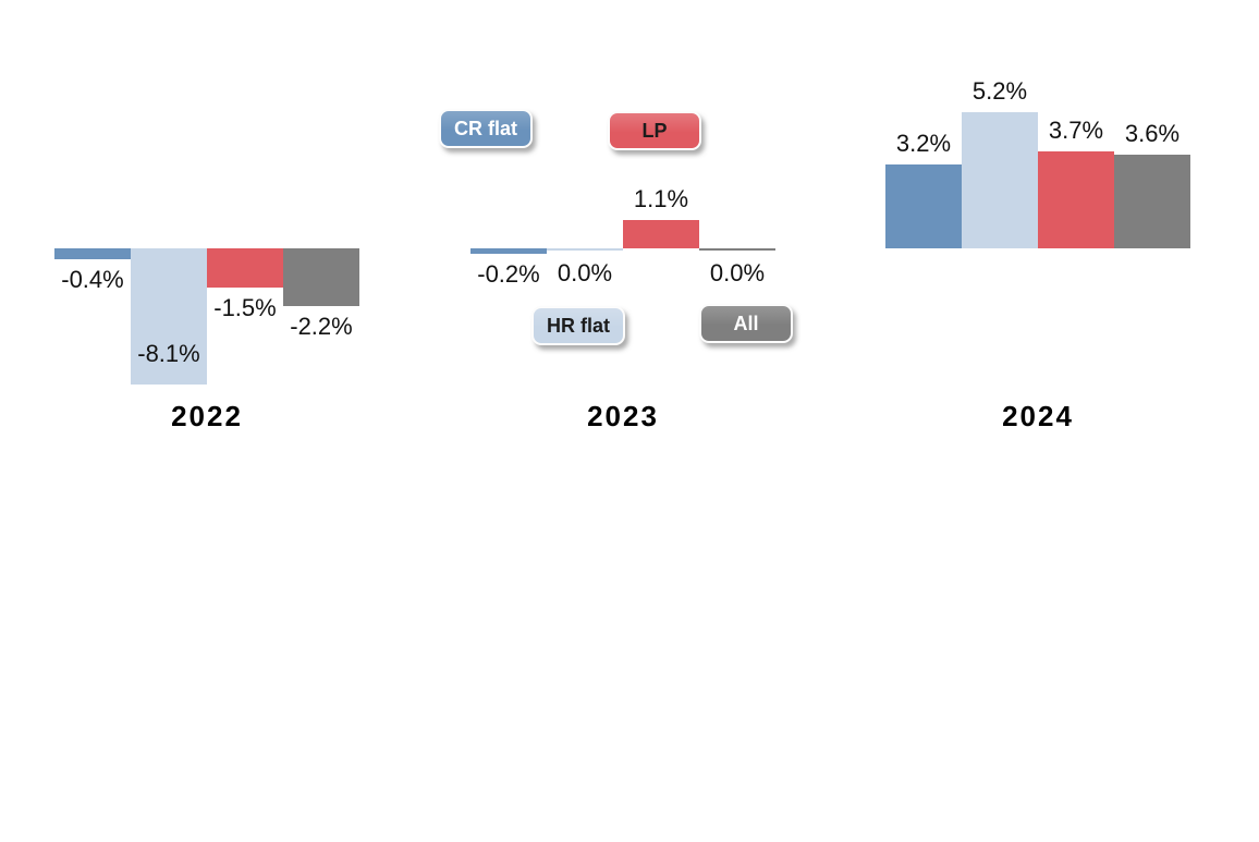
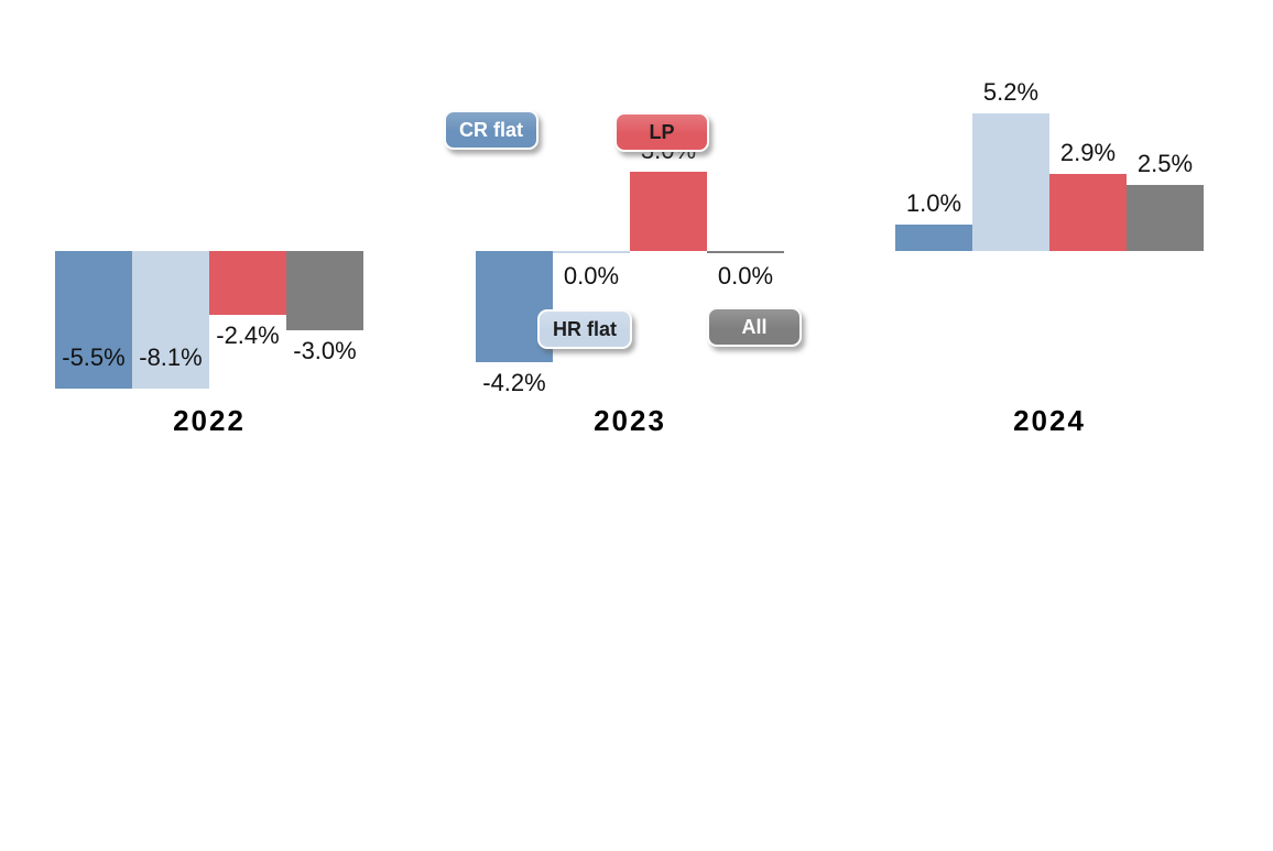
CR flat/2022: -0.4% -> -5.5%
LP/2022: -1.5% -> -2.4%
All/2022: -2.2% -> -3.0%
CR flat/2023: -0.2% -> -4.2%
LP/2023: 1.1% -> 3.0%
CR flat/2024: 3.2% -> 1.0%
LP/2024: 3.7% -> 2.9%
All/2024: 3.6% -> 2.5%
